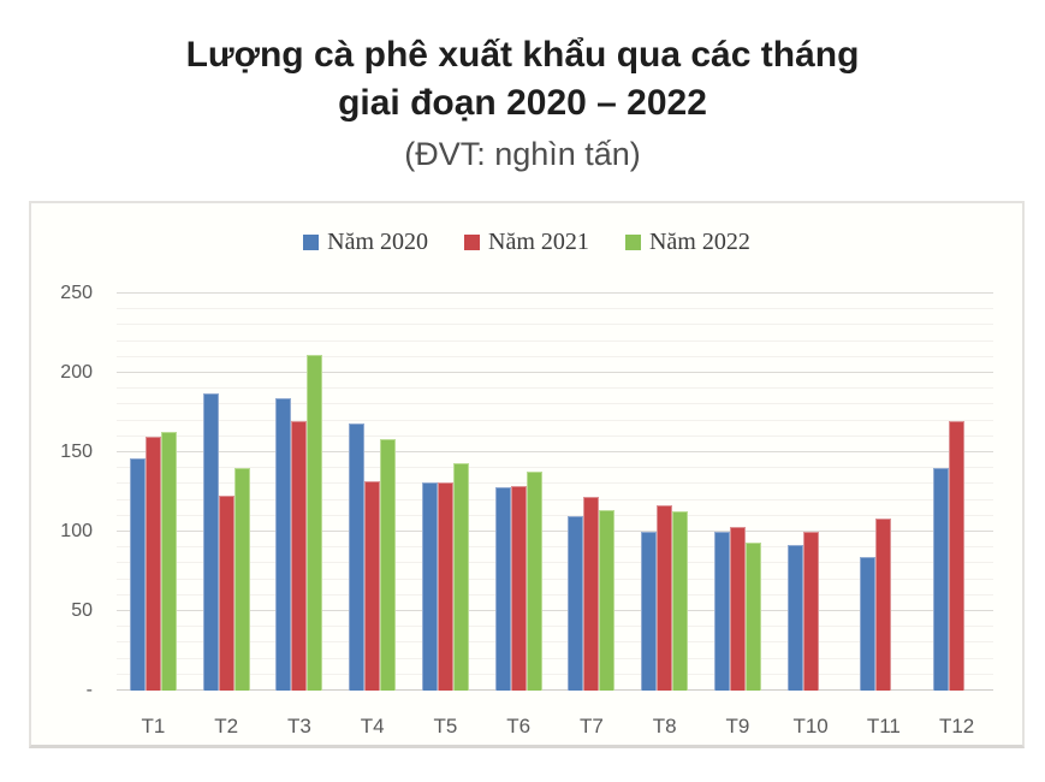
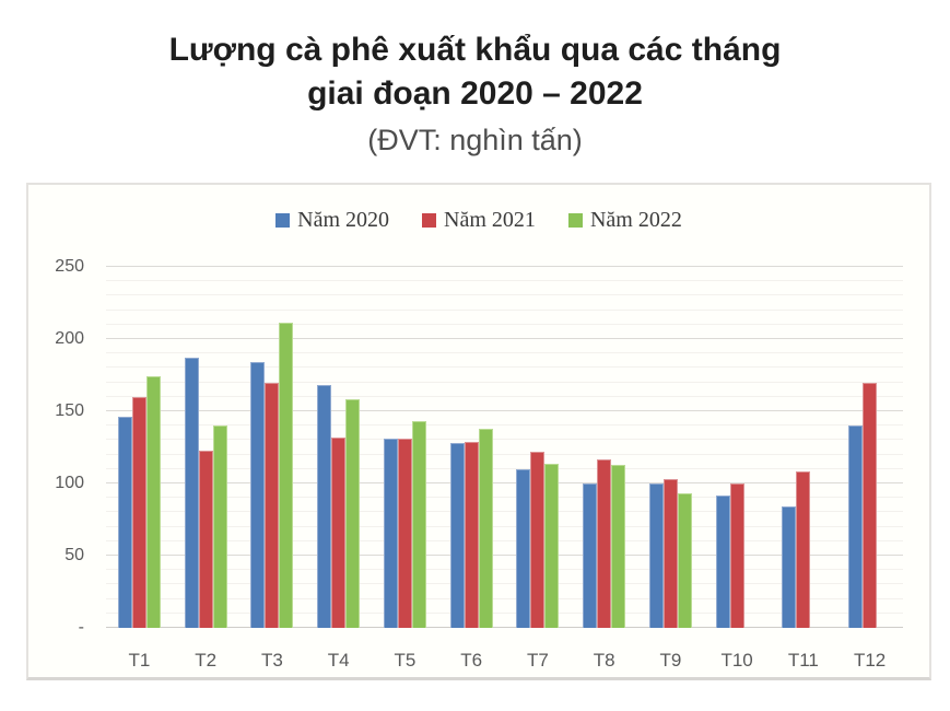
Năm 2022/T1: 163 -> 174
